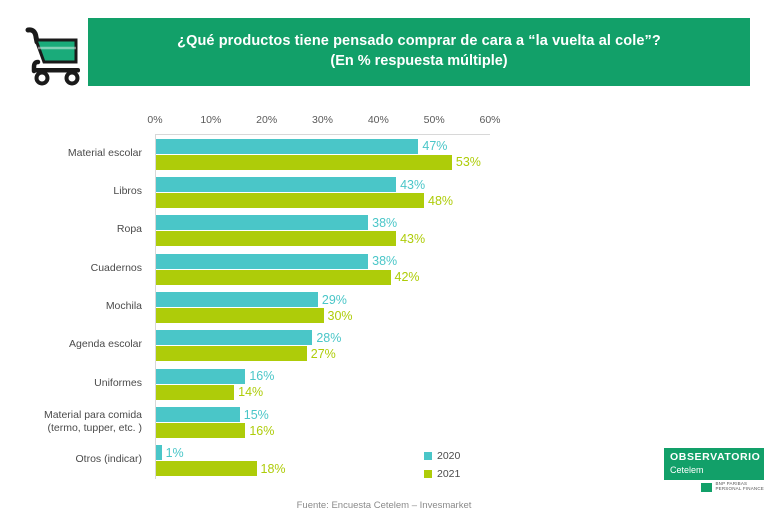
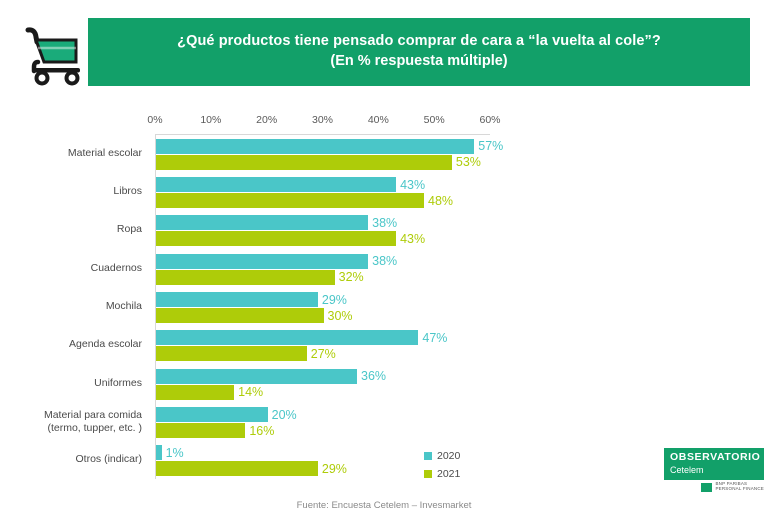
2020/Material escolar: 47% -> 57%
2021/Cuadernos: 42% -> 32%
2020/Agenda escolar: 28% -> 47%
2020/Uniformes: 16% -> 36%
2020/Material para comida (termo, tupper, etc. ): 15% -> 20%
2021/Otros (indicar): 18% -> 29%
